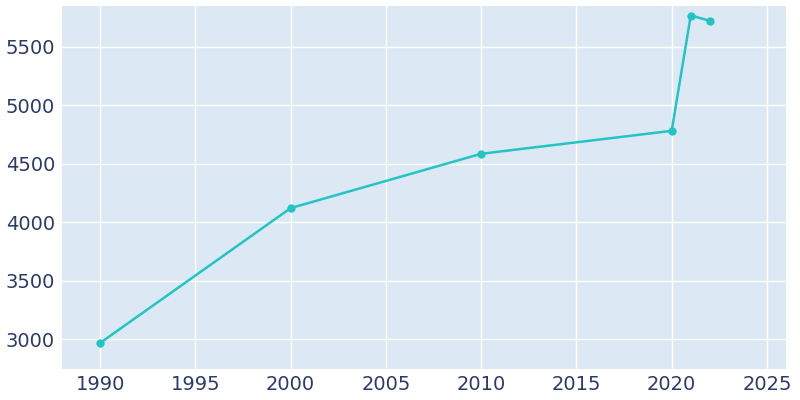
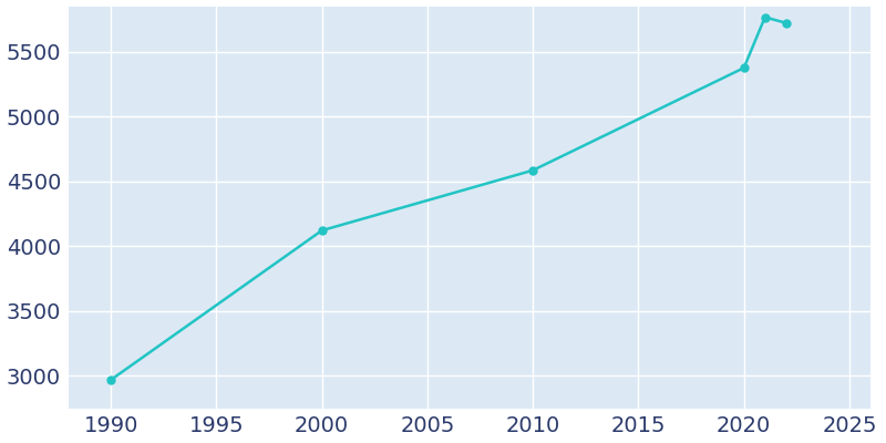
2020: 4780 -> 5370
